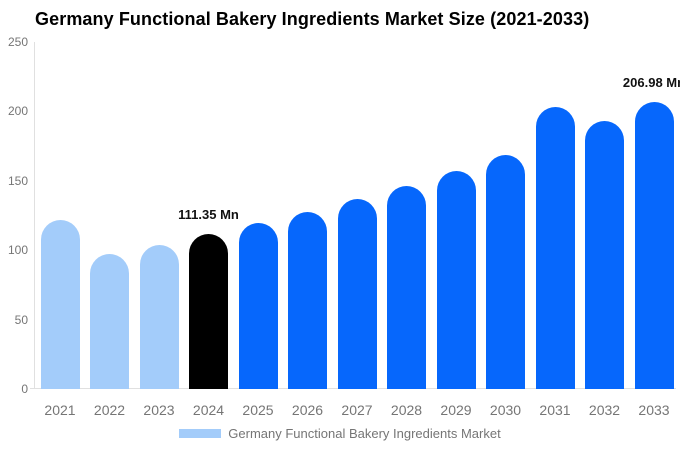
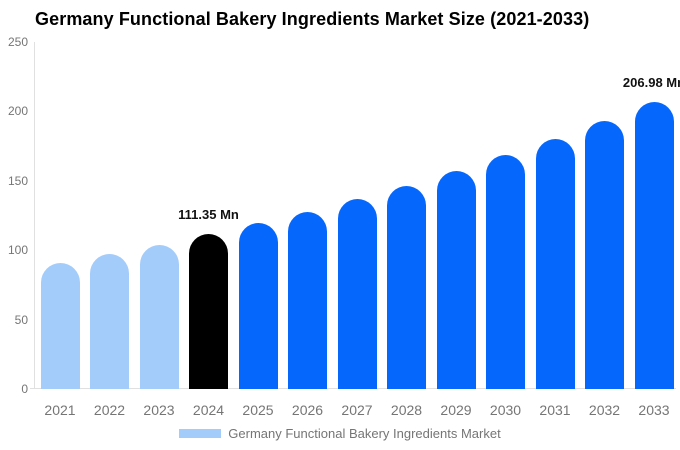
2021: 122 -> 90
2031: 203 -> 180
